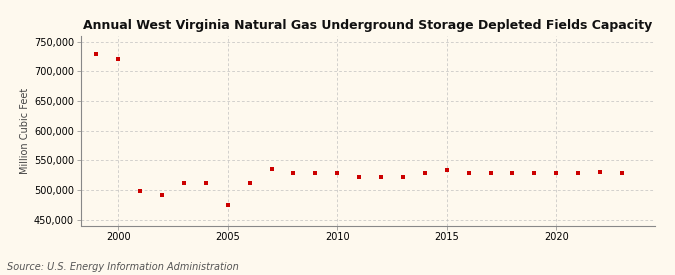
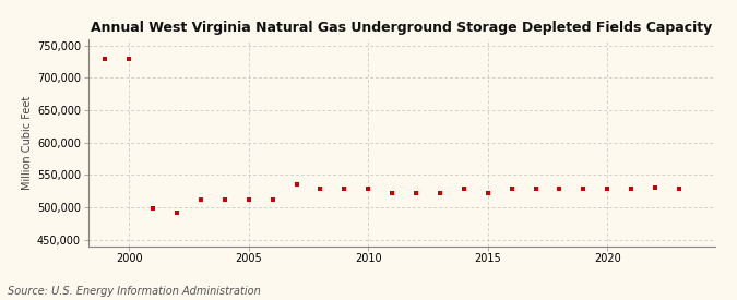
2000: 720,000 -> 730,000
2005: 474,000 -> 511,000
2015: 534,000 -> 522,000
